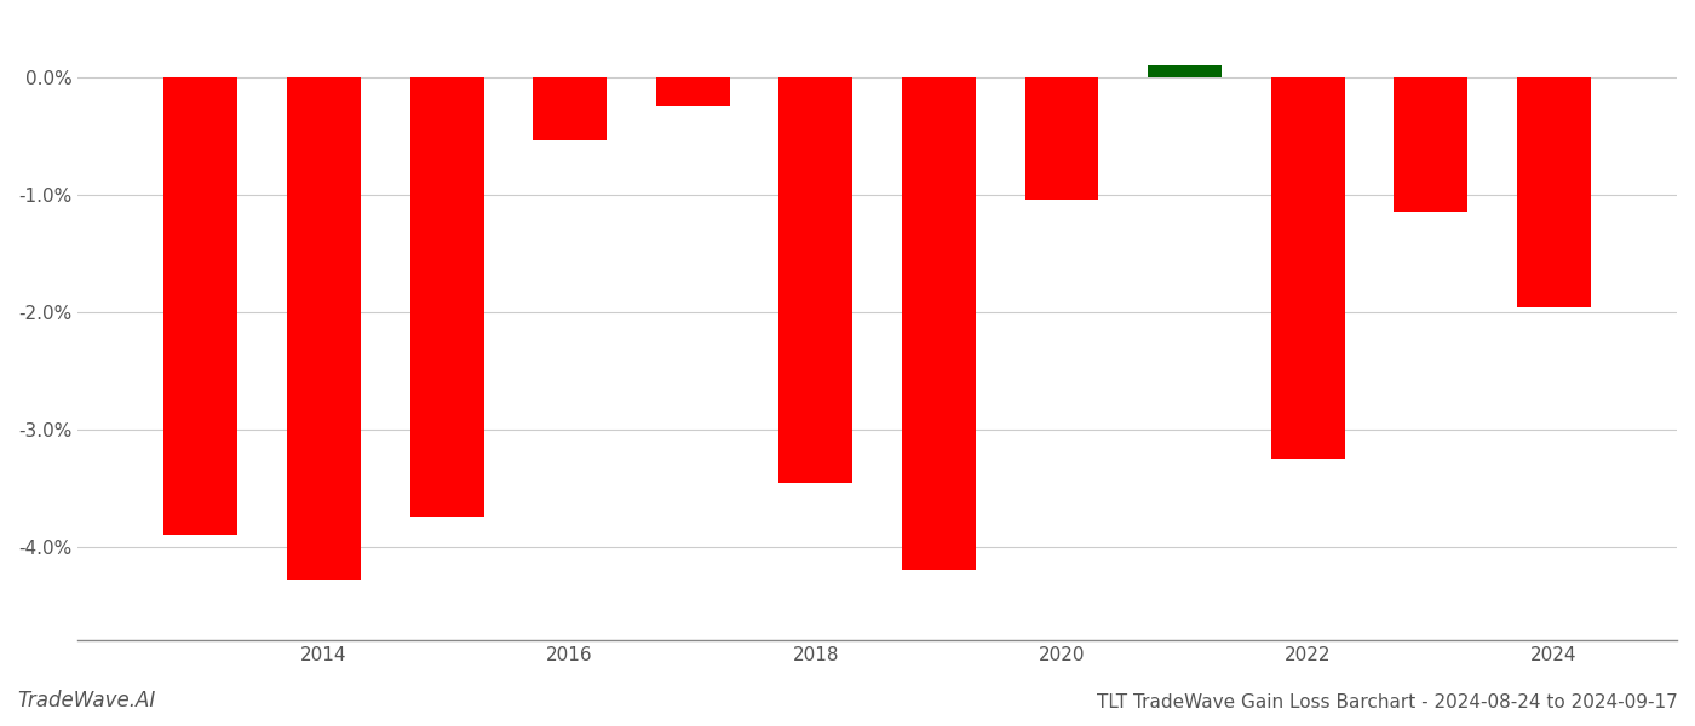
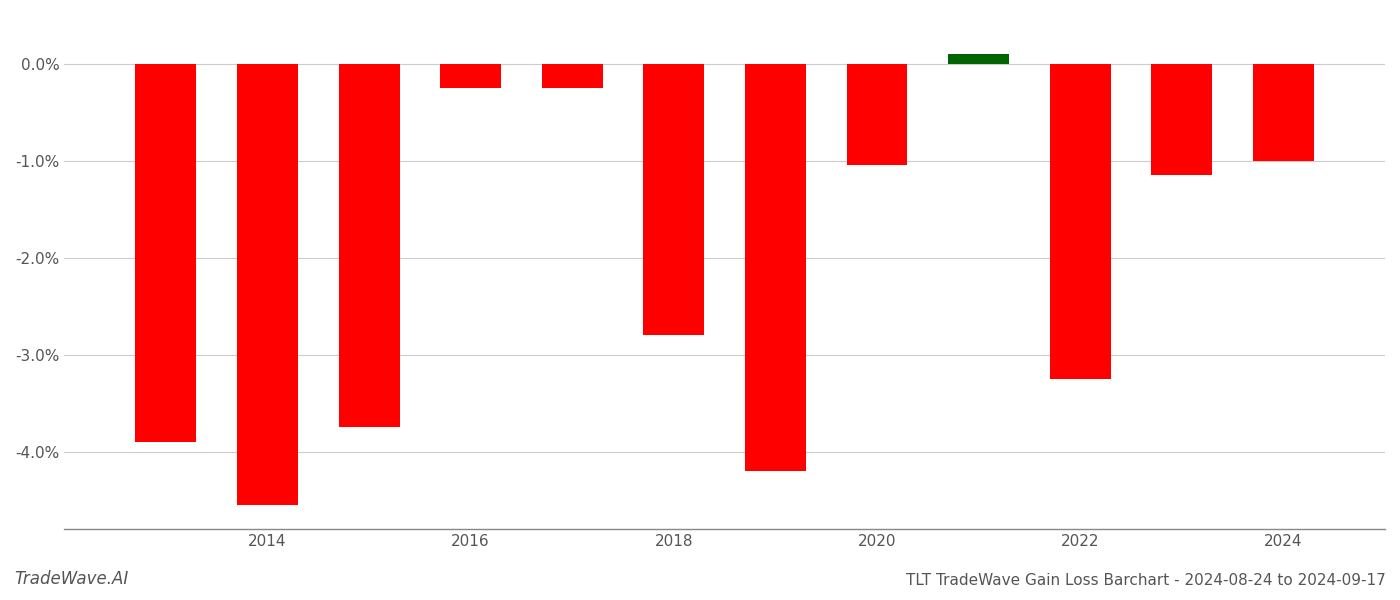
2014: -4.28% -> -4.55%
2016: -0.54% -> -0.25%
2018: -3.46% -> -2.80%
2024: -1.96% -> -1.00%
